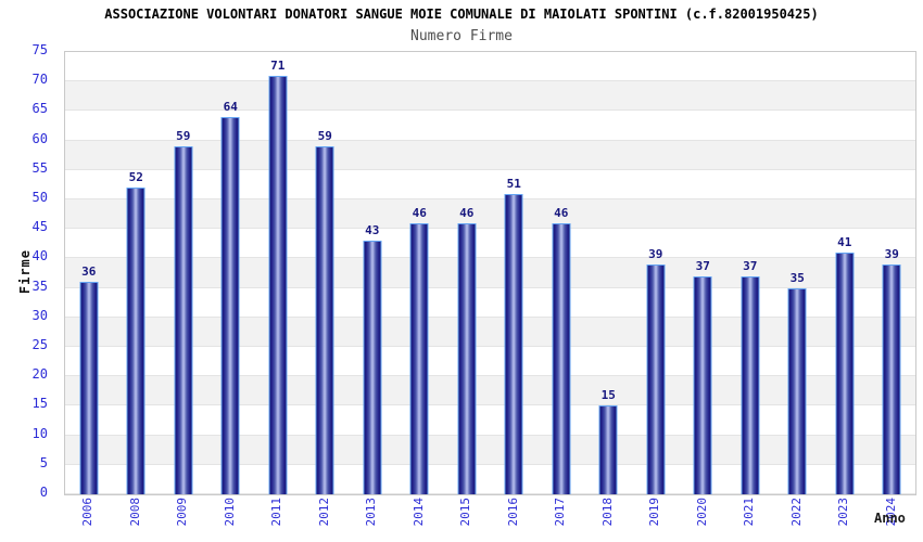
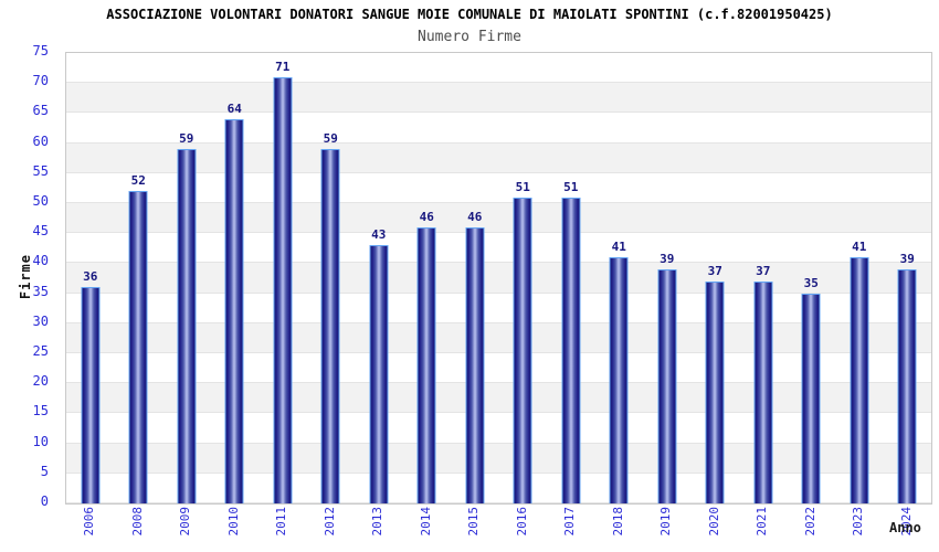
2017: 46 -> 51
2018: 15 -> 41
